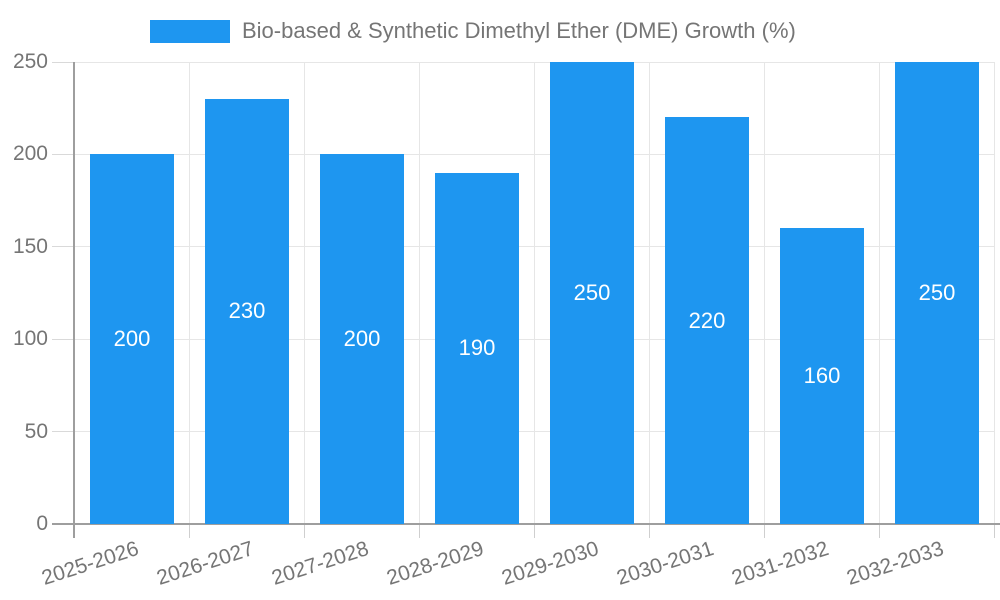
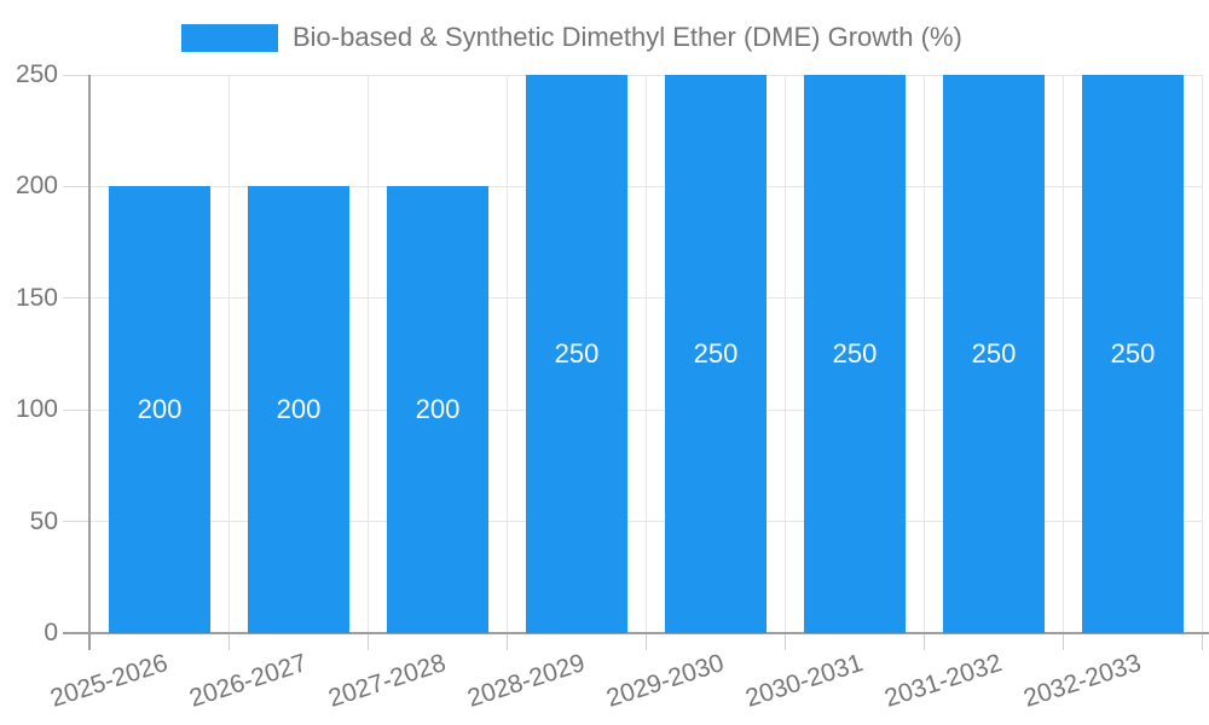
2026-2027: 230 -> 200
2028-2029: 190 -> 250
2030-2031: 220 -> 250
2031-2032: 160 -> 250
